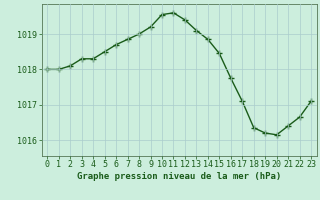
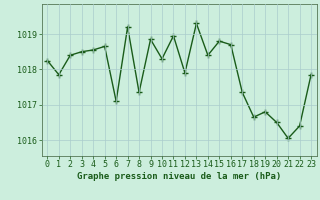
0: 1018.00 -> 1018.25
1: 1018.00 -> 1017.85
2: 1018.10 -> 1018.40
3: 1018.30 -> 1018.50
4: 1018.30 -> 1018.55
5: 1018.50 -> 1018.65
6: 1018.70 -> 1017.10
7: 1018.85 -> 1019.20
8: 1019.00 -> 1017.35
9: 1019.20 -> 1018.85
10: 1019.55 -> 1018.30
11: 1019.60 -> 1018.95
12: 1019.40 -> 1017.90
13: 1019.10 -> 1019.30
14: 1018.85 -> 1018.40
15: 1018.45 -> 1018.80
16: 1017.75 -> 1018.70
17: 1017.10 -> 1017.35
18: 1016.35 -> 1016.65
19: 1016.20 -> 1016.80
20: 1016.15 -> 1016.50
21: 1016.40 -> 1016.05
22: 1016.65 -> 1016.40
23: 1017.10 -> 1017.85
